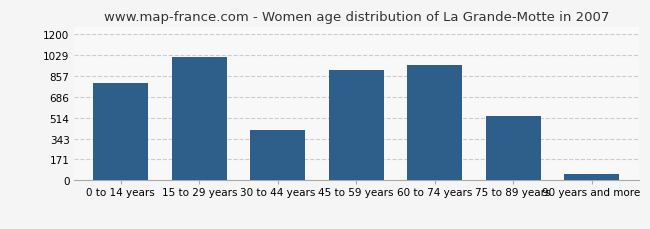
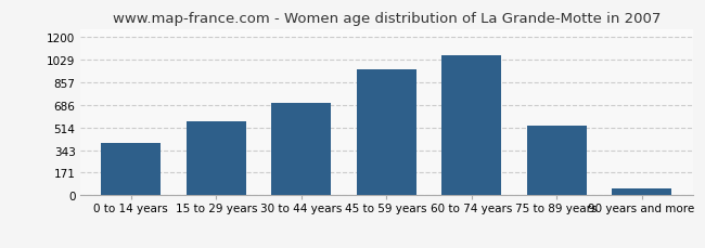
0 to 14 years: 800 -> 400
15 to 29 years: 1010 -> 560
30 to 44 years: 410 -> 700
45 to 59 years: 910 -> 960
60 to 74 years: 950 -> 1060
